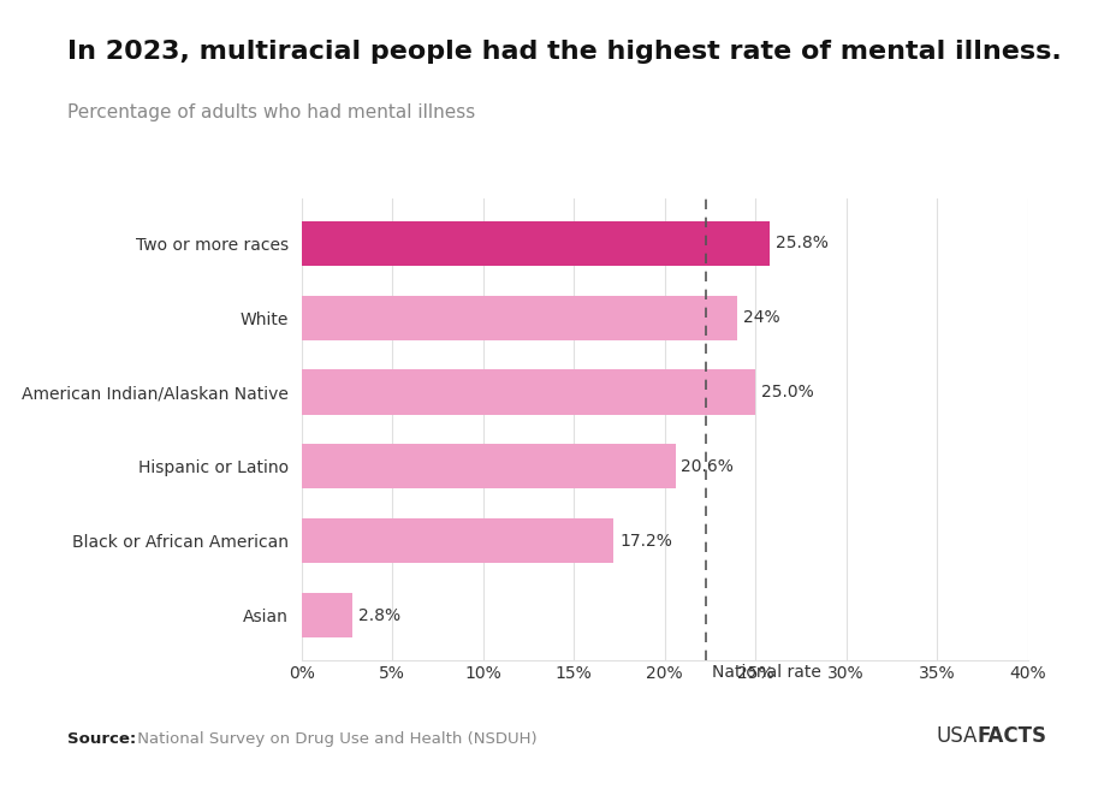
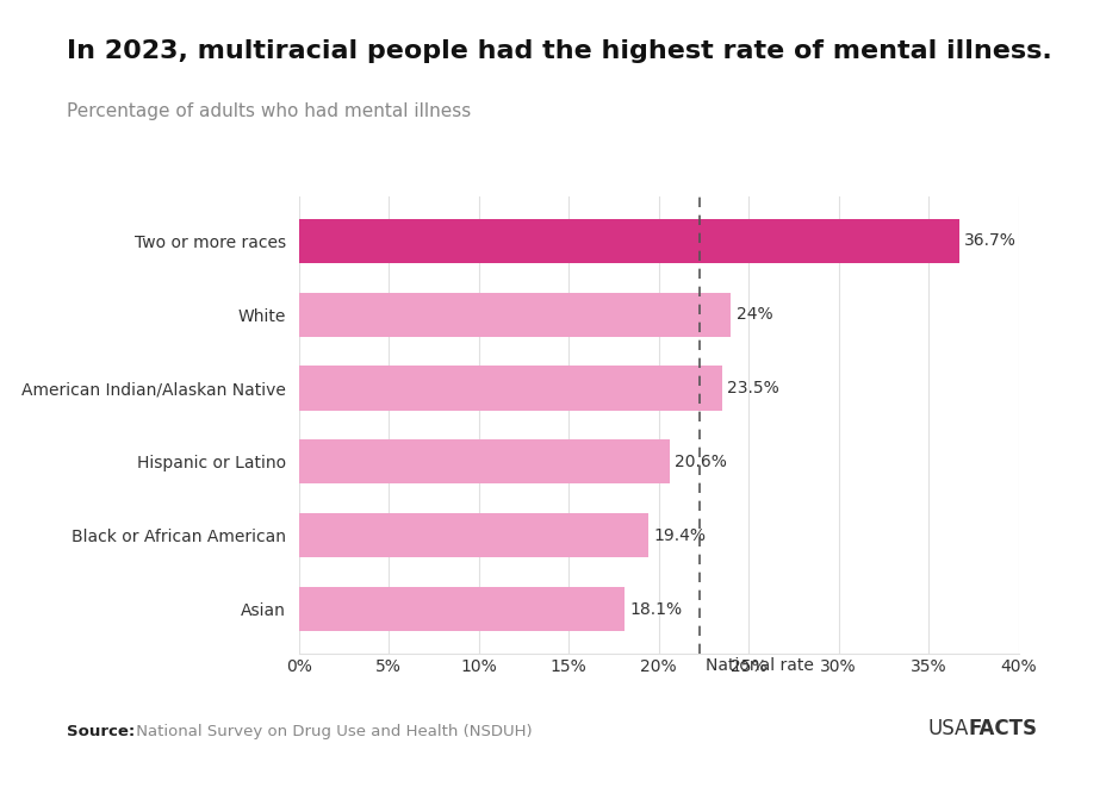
Two or more races: 25.8% -> 36.7%
American Indian/Alaskan Native: 25.0% -> 23.5%
Black or African American: 17.2% -> 19.4%
Asian: 2.8% -> 18.1%
